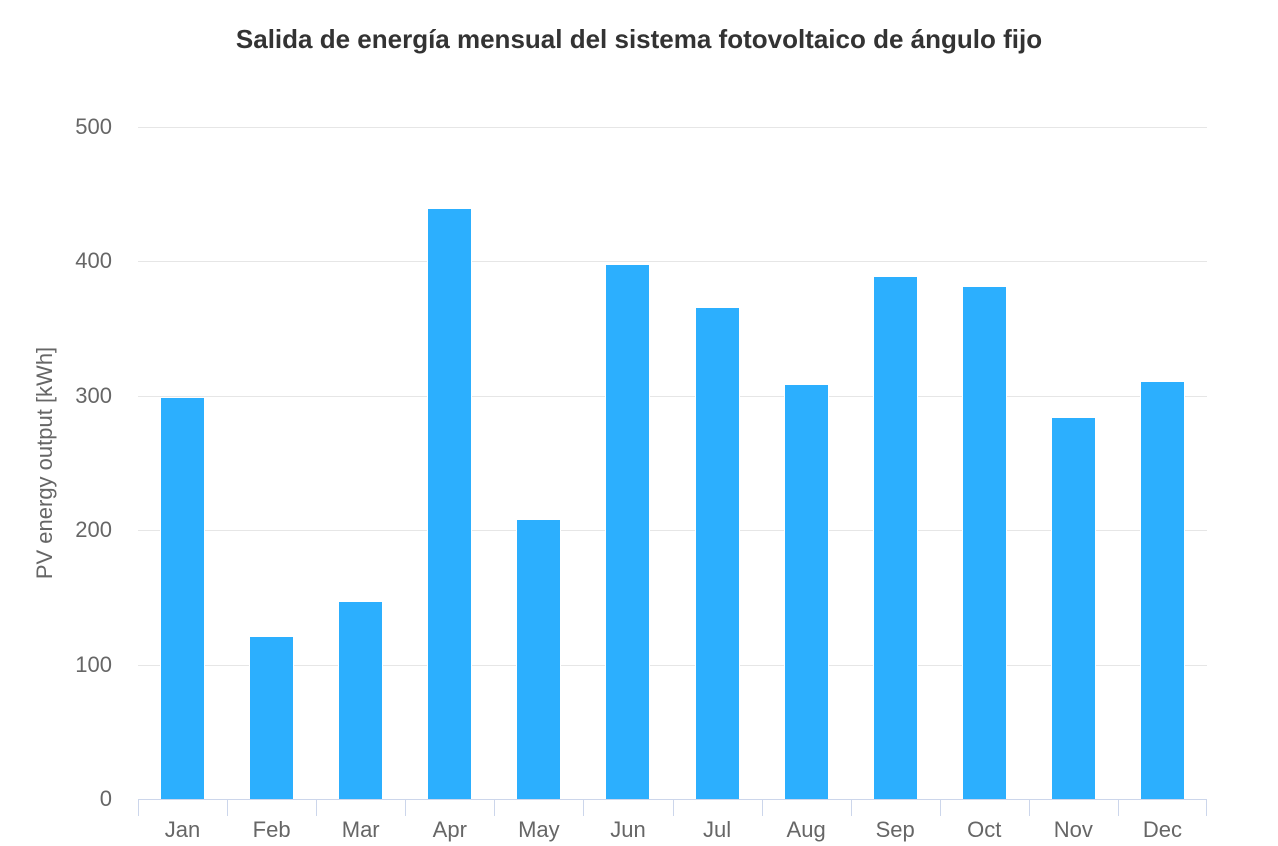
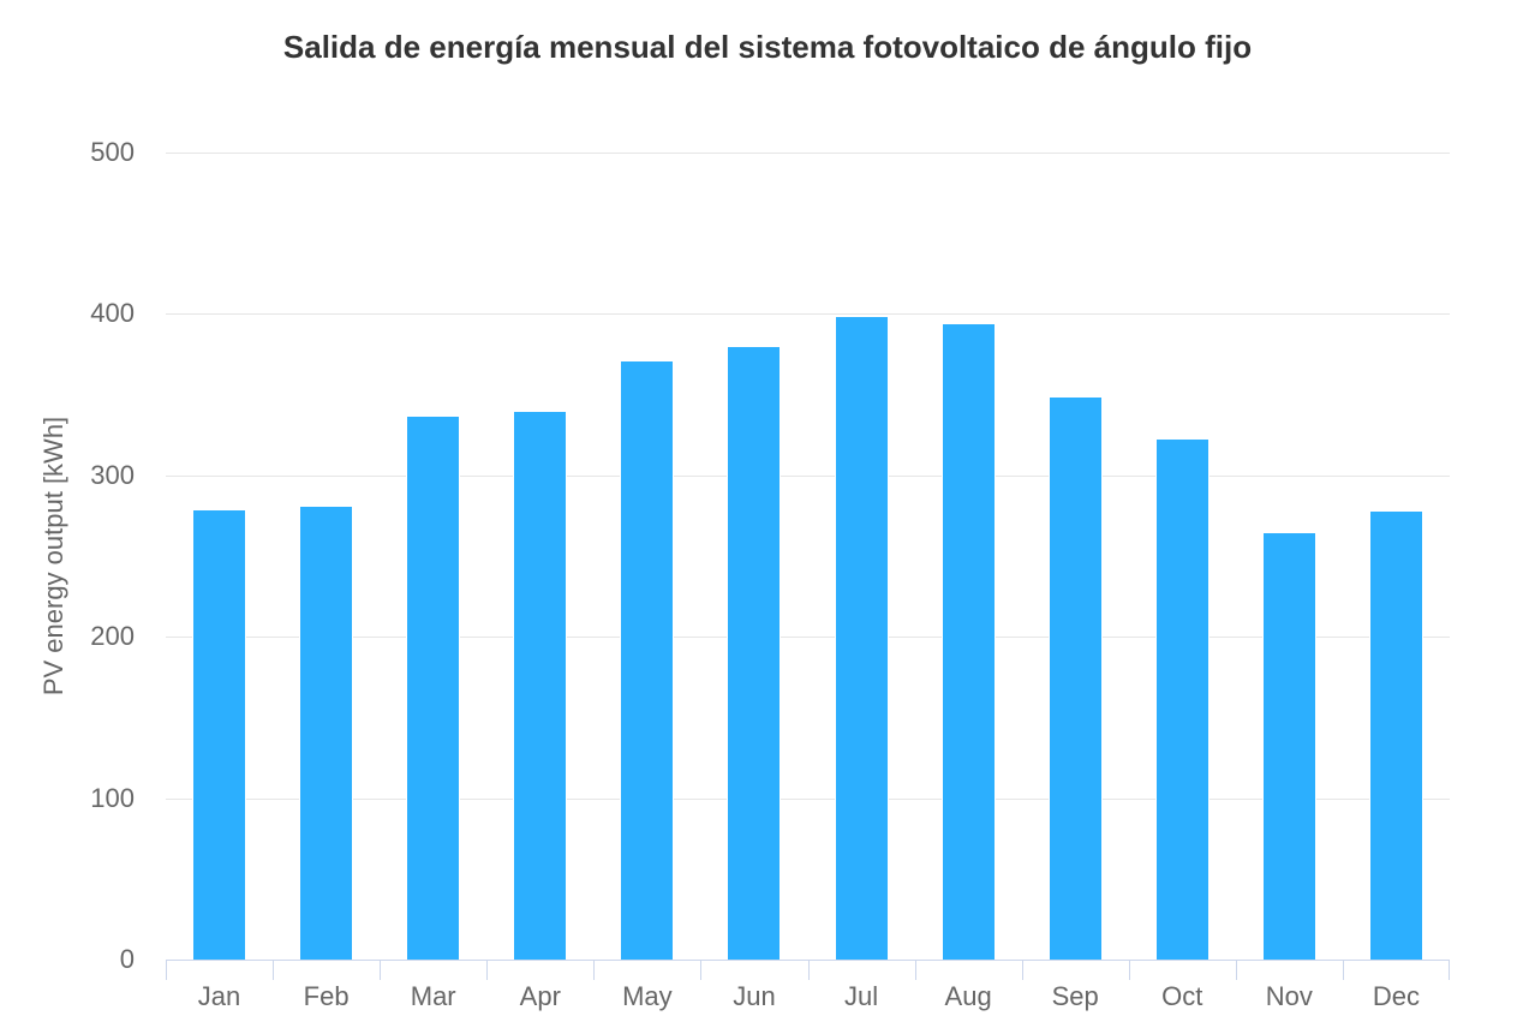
Jan: 299 -> 279
Feb: 121 -> 281
Mar: 147 -> 337
Apr: 440 -> 340
May: 208 -> 371
Jun: 398 -> 380
Jul: 366 -> 399
Aug: 309 -> 394
Sep: 389 -> 349
Oct: 382 -> 323
Nov: 284 -> 265
Dec: 311 -> 278
